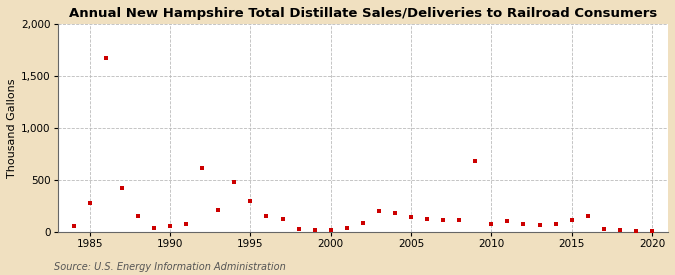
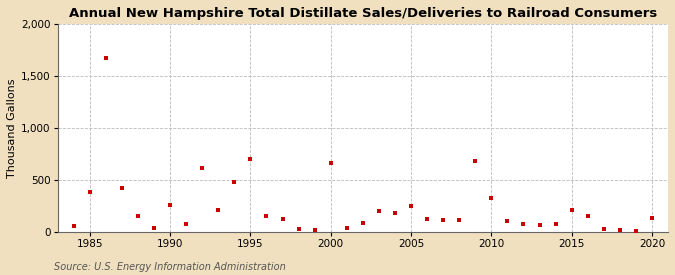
1985: 280 -> 380
1990: 60 -> 260
1995: 300 -> 700
2000: 20 -> 660
2005: 140 -> 250
2010: 80 -> 330
2015: 110 -> 210
2020: 10 -> 130
